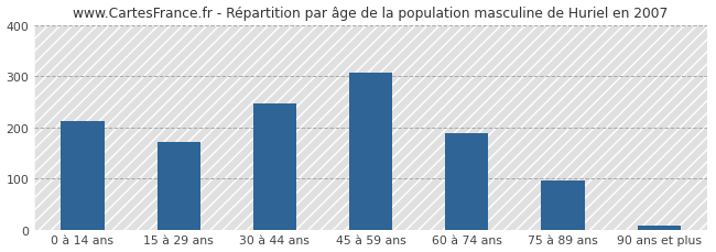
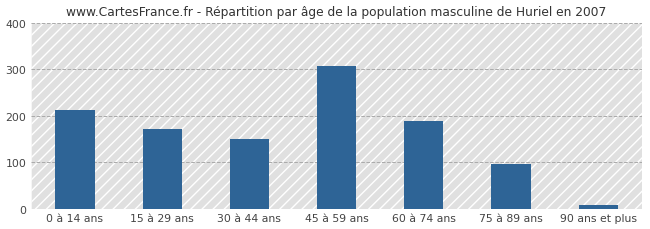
30 à 44 ans: 247 -> 150
